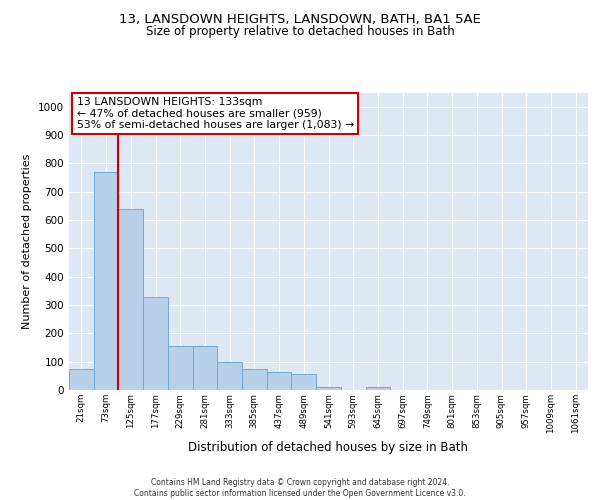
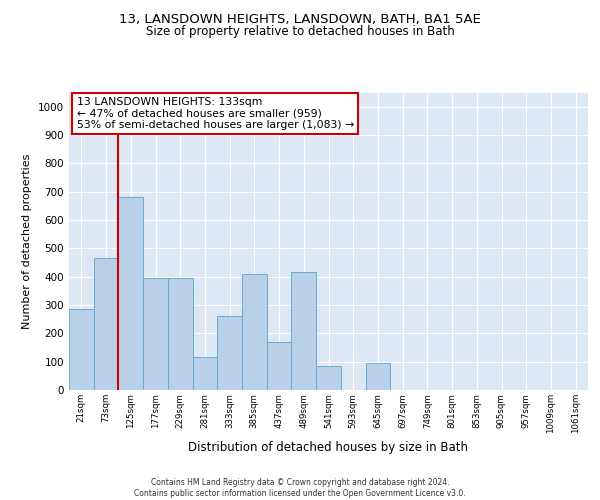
21sqm: 75 -> 285
73sqm: 770 -> 465
125sqm: 640 -> 680
177sqm: 330 -> 395
229sqm: 155 -> 395
281sqm: 155 -> 115
333sqm: 100 -> 260
385sqm: 75 -> 410
437sqm: 65 -> 170
489sqm: 55 -> 415
541sqm: 10 -> 85
645sqm: 10 -> 95
